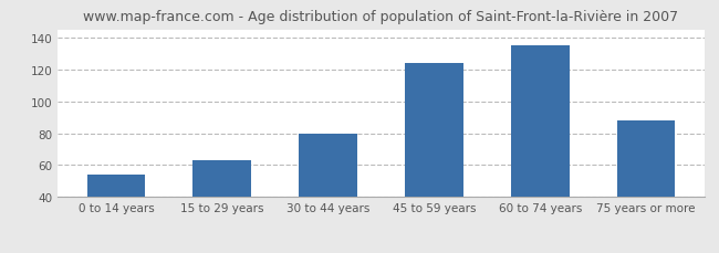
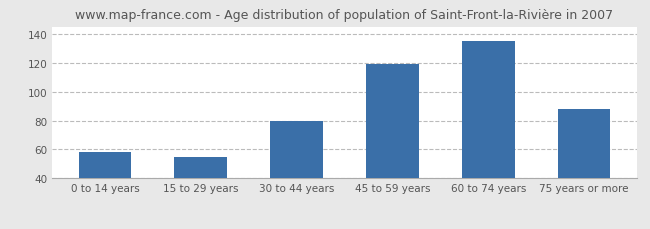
0 to 14 years: 54 -> 58
15 to 29 years: 63 -> 55
45 to 59 years: 124 -> 119
